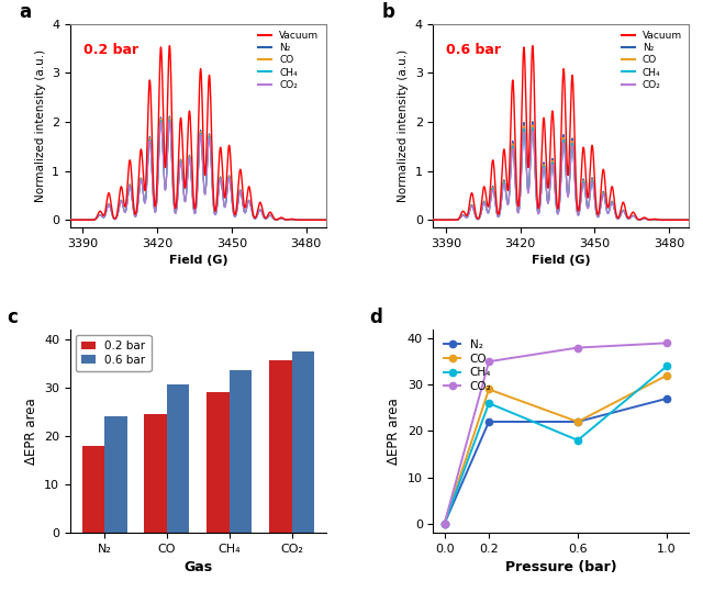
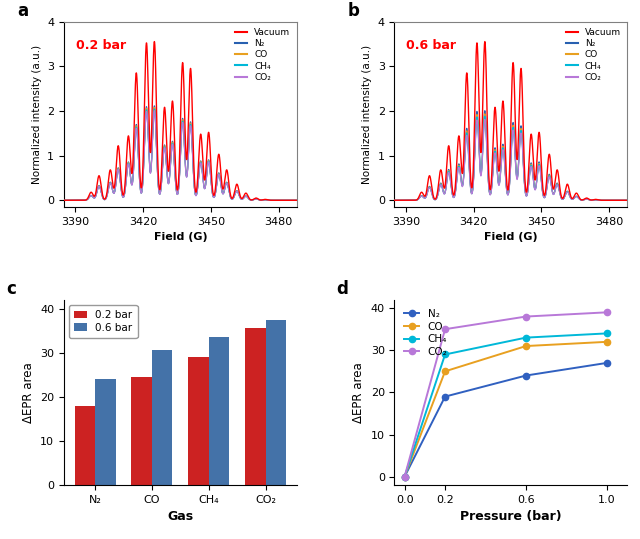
N₂/0.2: 22 -> 19
CO/0.2: 29 -> 25
CH₄/0.2: 26 -> 29
N₂/0.6: 22 -> 24
CO/0.6: 22 -> 31
CH₄/0.6: 18 -> 33
